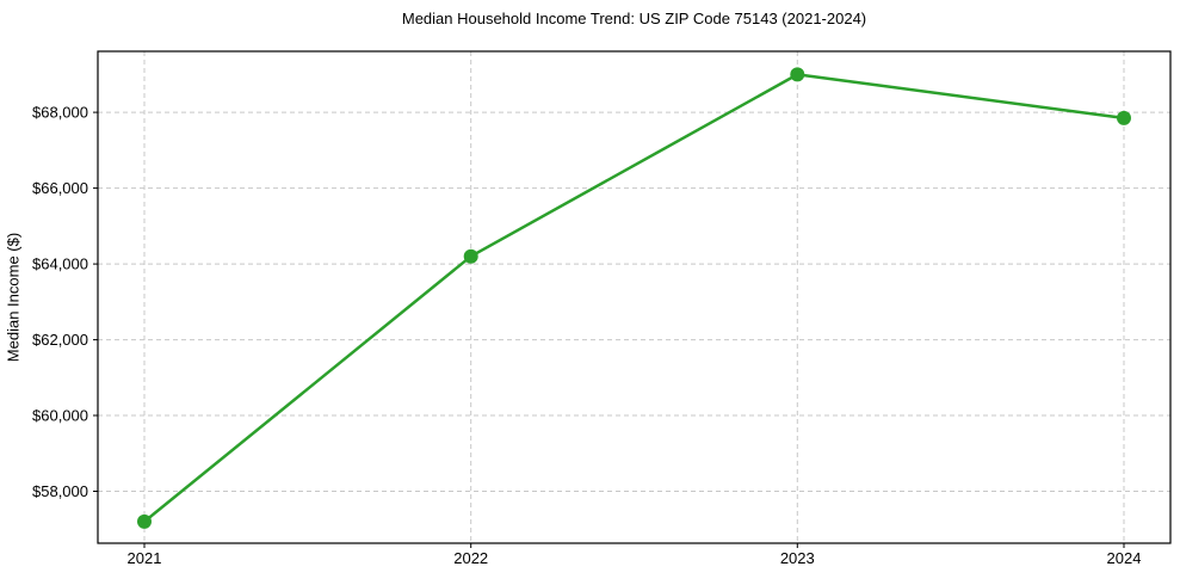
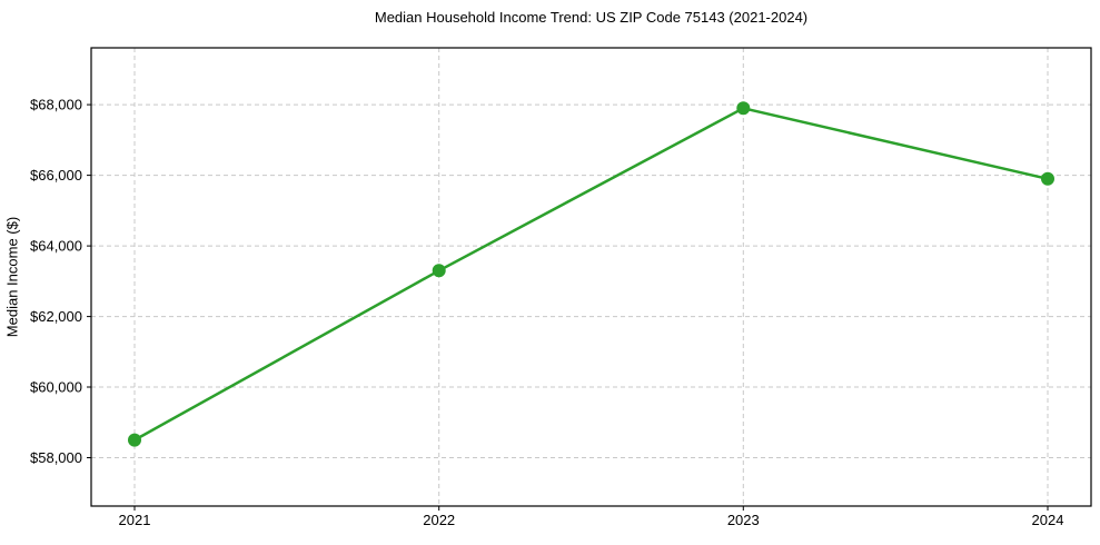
2021: $57200 -> $58500
2022: $64200 -> $63300
2023: $69000 -> $67900
2024: $67800 -> $65900
